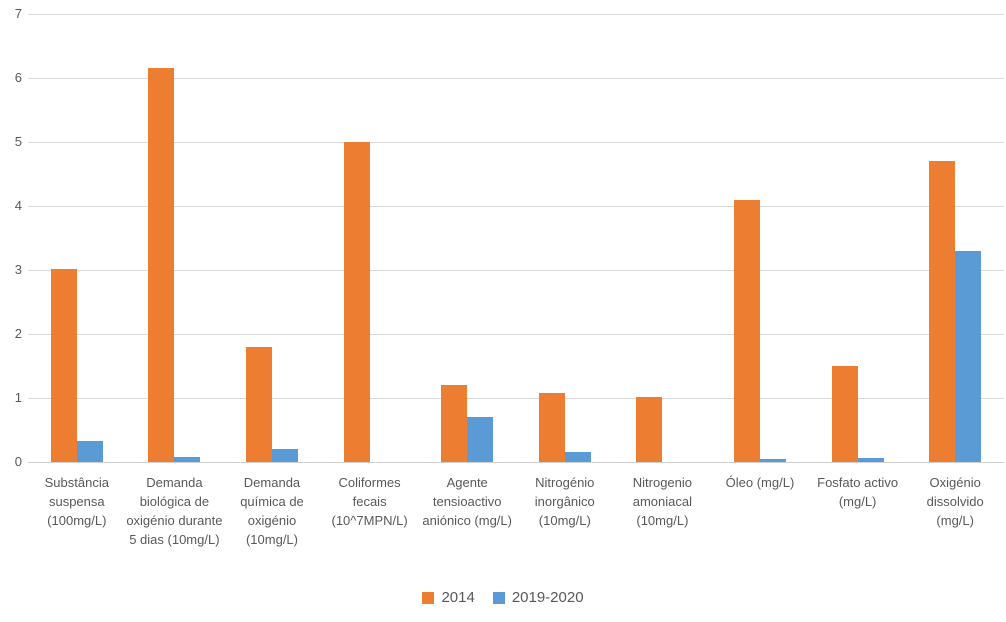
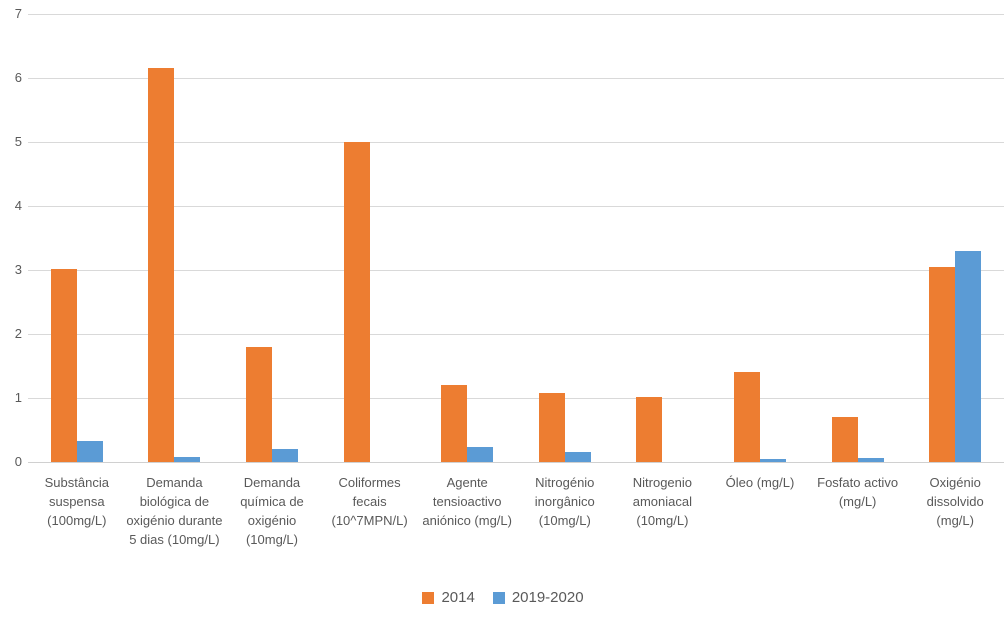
2019-2020/Agente tensioactivo aniónico (mg/L): 0.7 -> 0.2
2014/Óleo (mg/L): 4.1 -> 1.4
2014/Fosfato activo (mg/L): 1.5 -> 0.7
2014/Oxigénio dissolvido (mg/L): 4.7 -> 3.0
